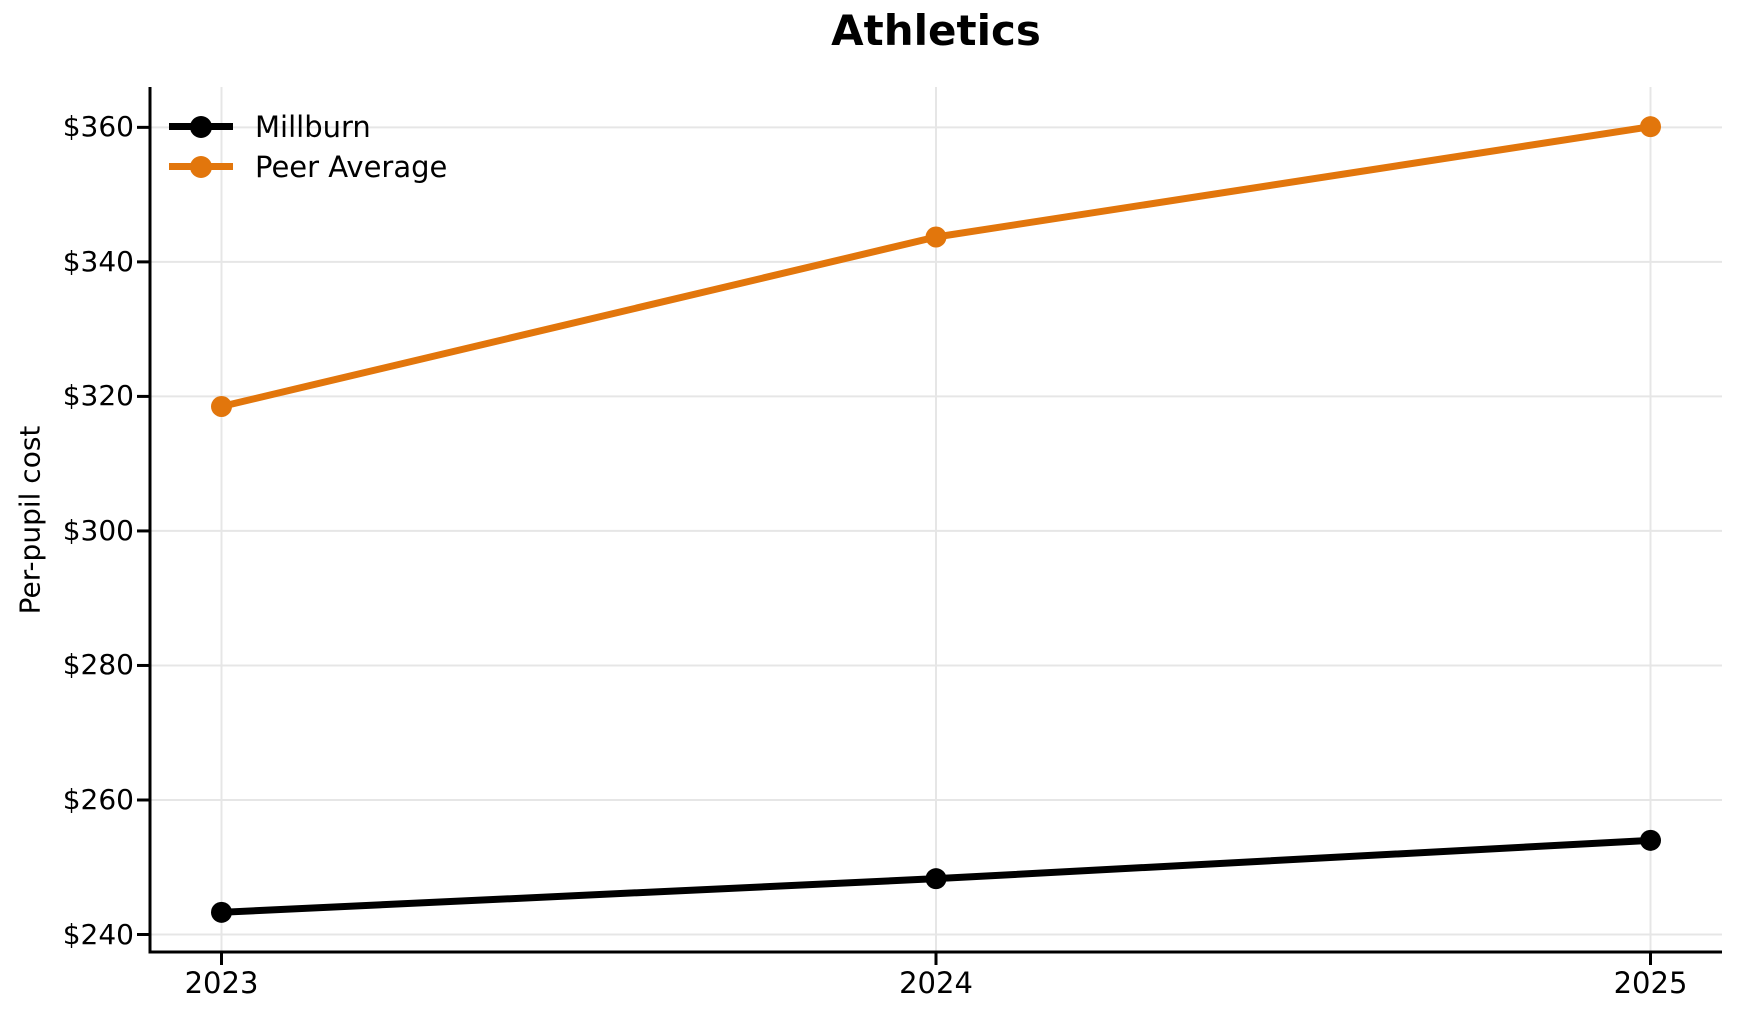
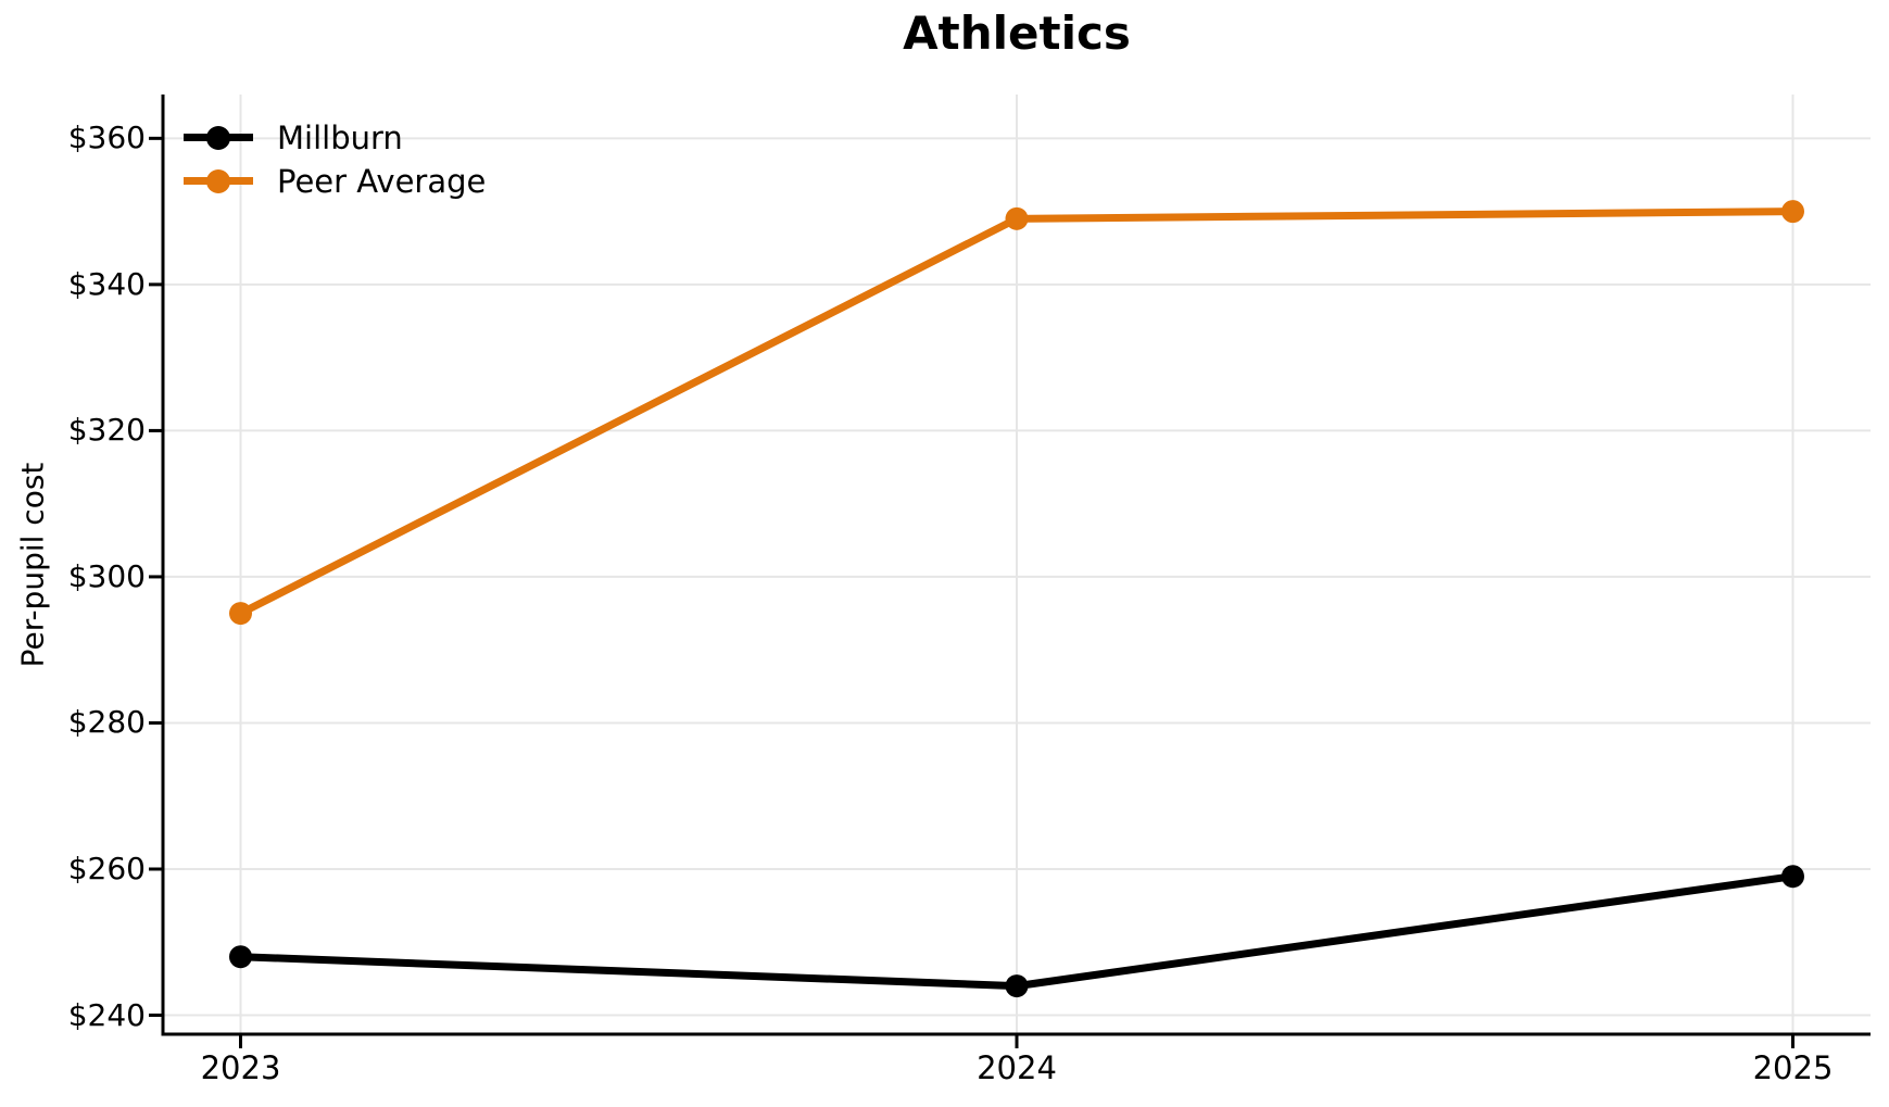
Millburn/2023: $243 -> $248
Peer Average/2023: $318 -> $295
Millburn/2024: $248 -> $244
Peer Average/2024: $344 -> $349
Millburn/2025: $254 -> $259
Peer Average/2025: $360 -> $350
